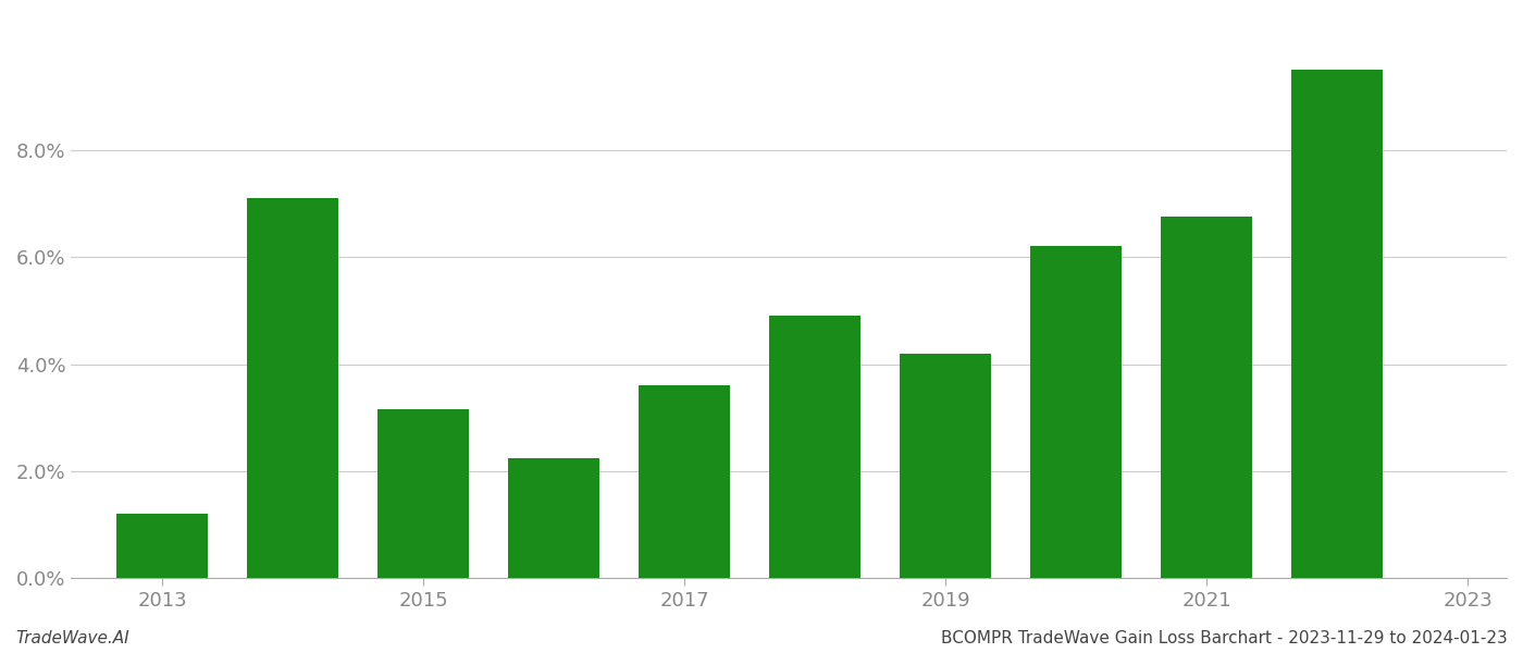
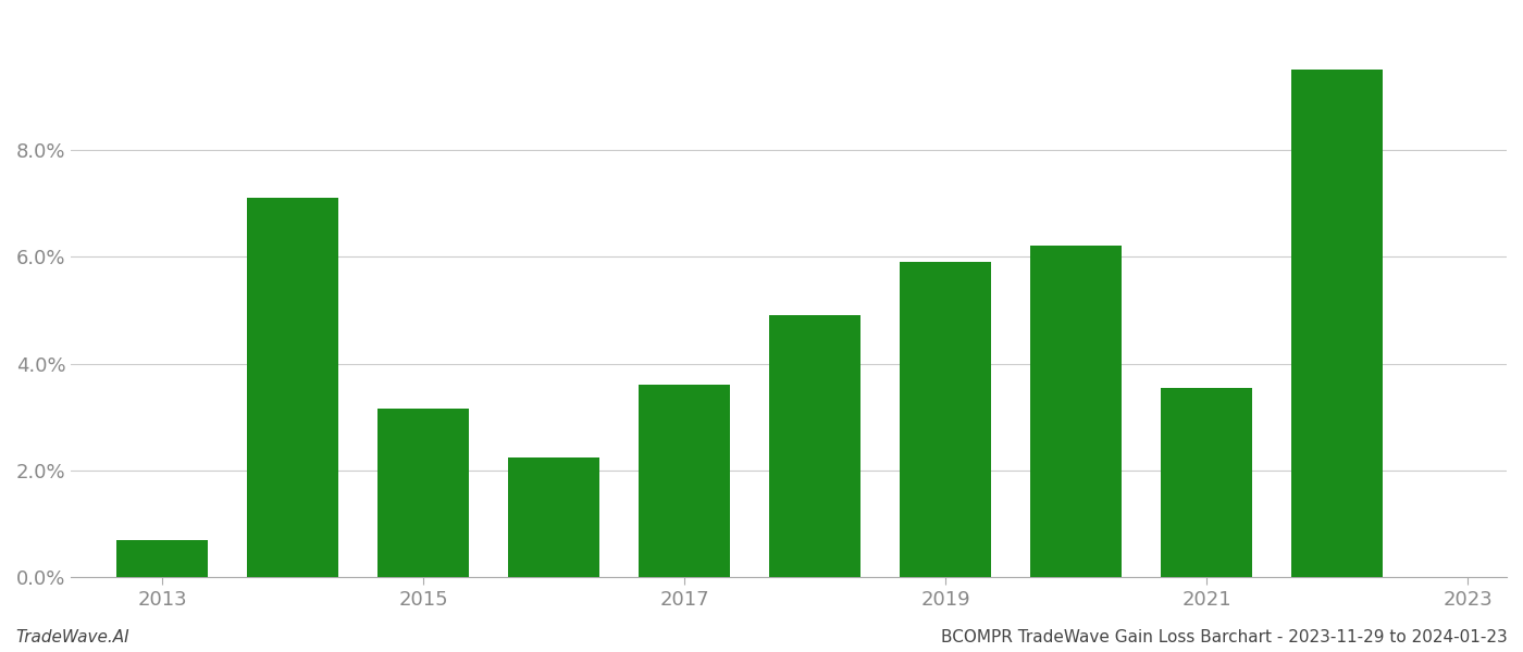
2013: 1.20% -> 0.70%
2019: 4.20% -> 5.90%
2021: 6.75% -> 3.55%
